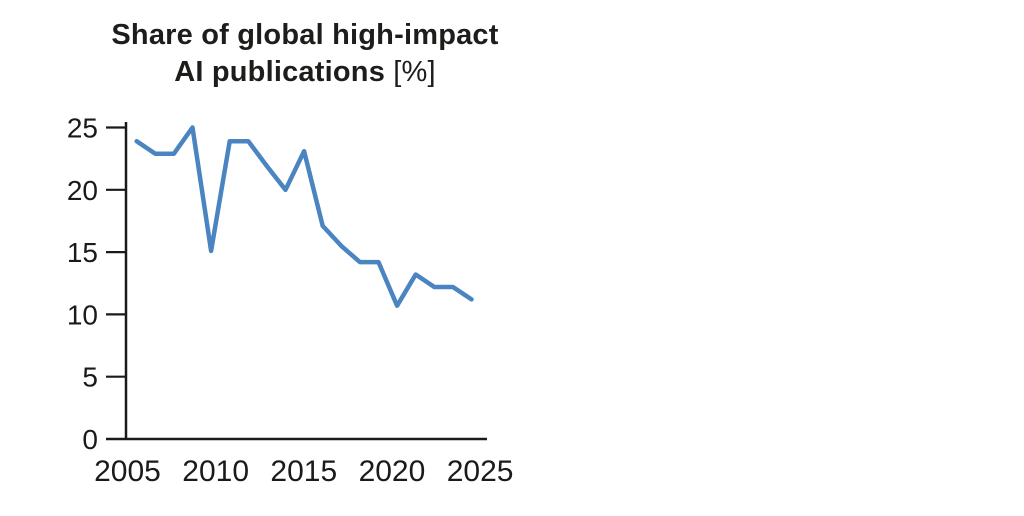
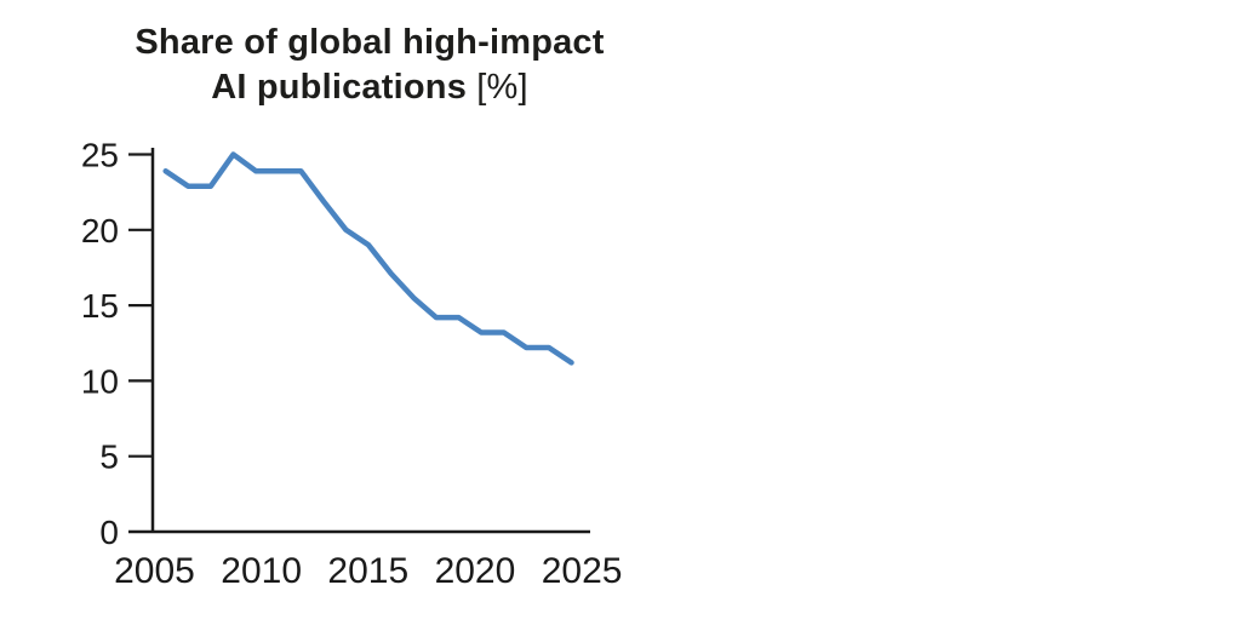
2010: 15.1 -> 23.9
2015: 23.1 -> 19.0
2020: 10.7 -> 13.2
